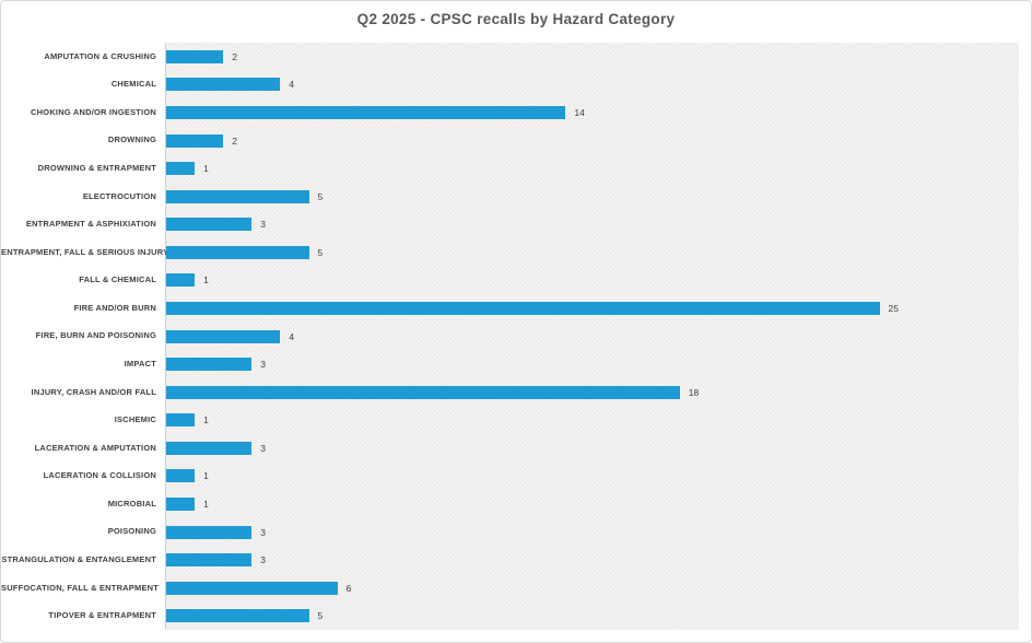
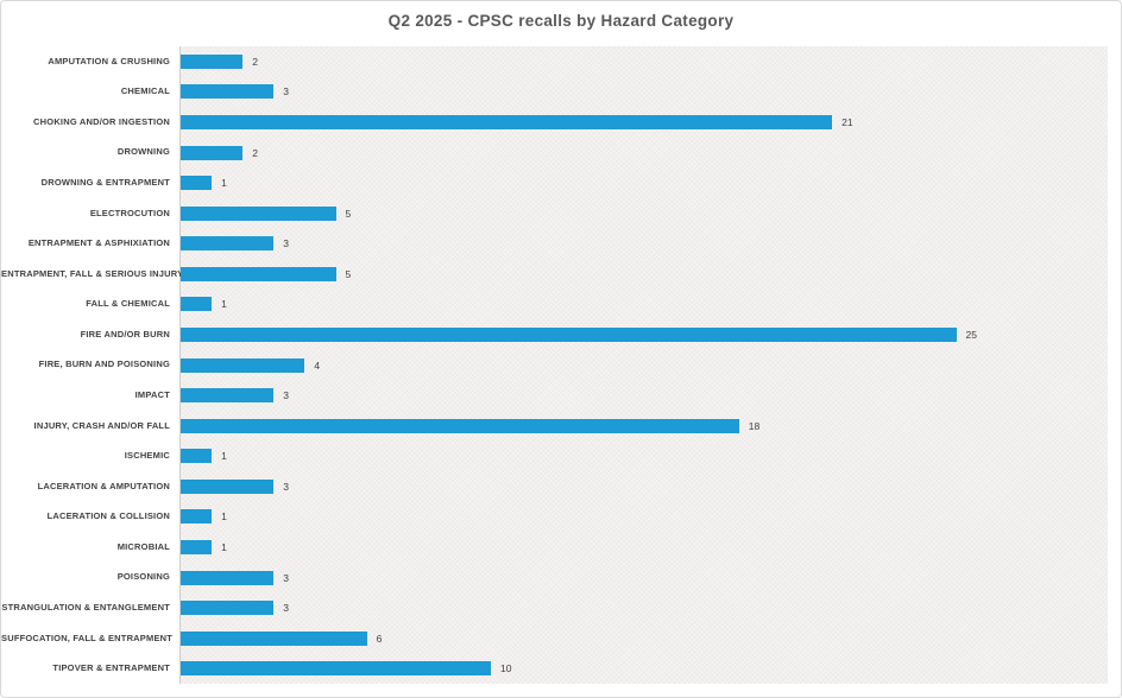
CHEMICAL: 4 -> 3
CHOKING AND/OR INGESTION: 14 -> 21
TIPOVER & ENTRAPMENT: 5 -> 10
